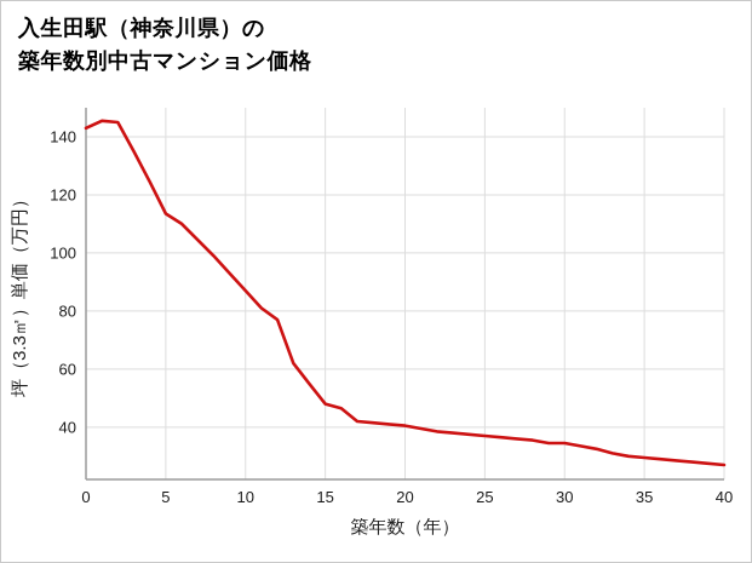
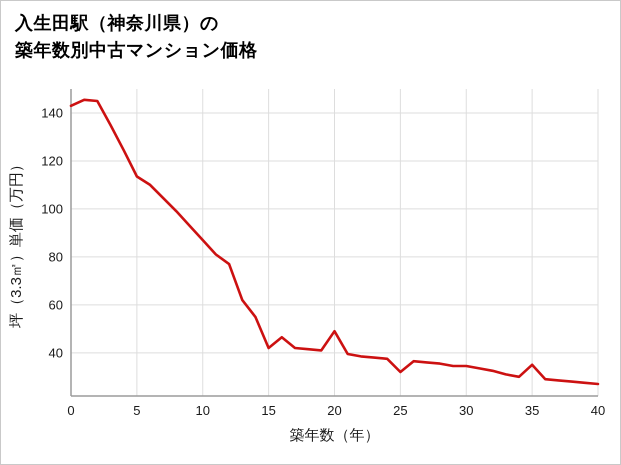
15: 48 -> 42
20: 40 -> 49
25: 37 -> 32
35: 30 -> 35
